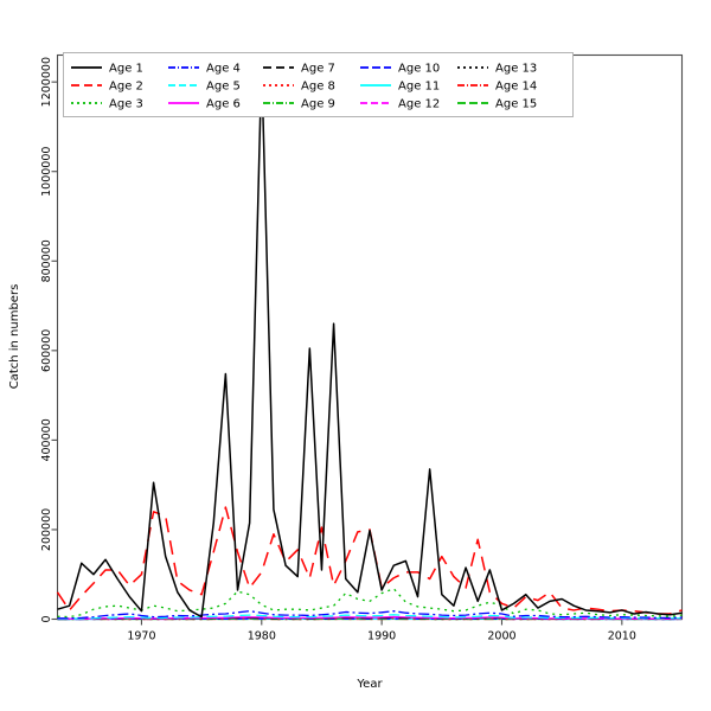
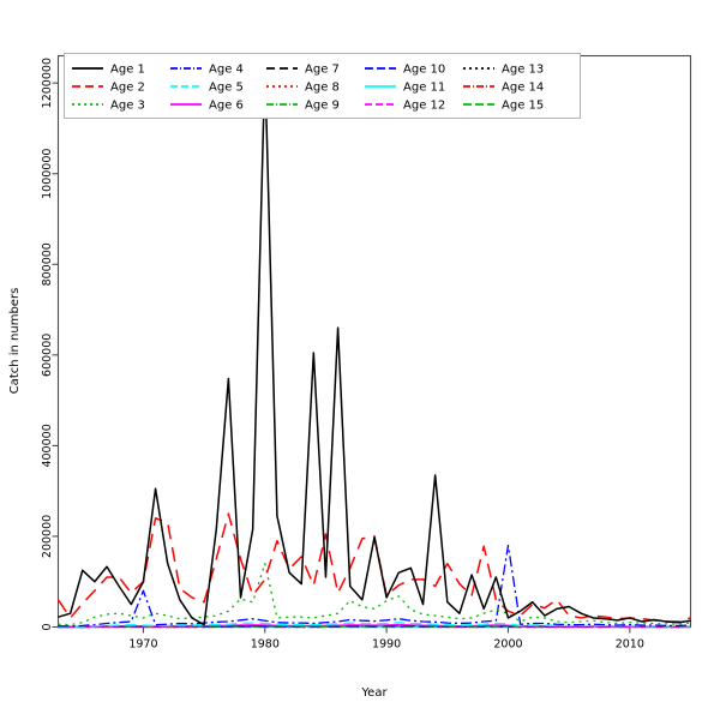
Age 1/1970: 20000 -> 100000
Age 4/1970: 10000 -> 80000
Age 3/1980: 30000 -> 140000
Age 4/2000: 10000 -> 180000
